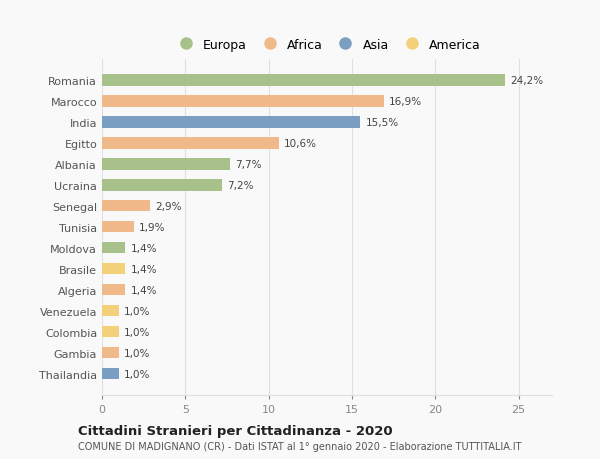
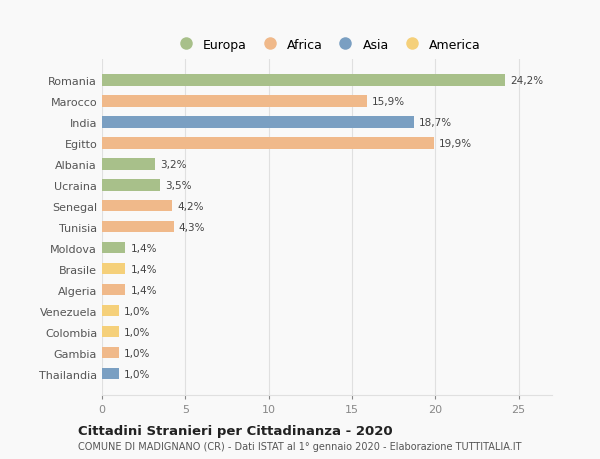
Marocco: 16,9% -> 15,9%
India: 15,5% -> 18,7%
Egitto: 10,6% -> 19,9%
Albania: 7,7% -> 3,2%
Ucraina: 7,2% -> 3,5%
Senegal: 2,9% -> 4,2%
Tunisia: 1,9% -> 4,3%
